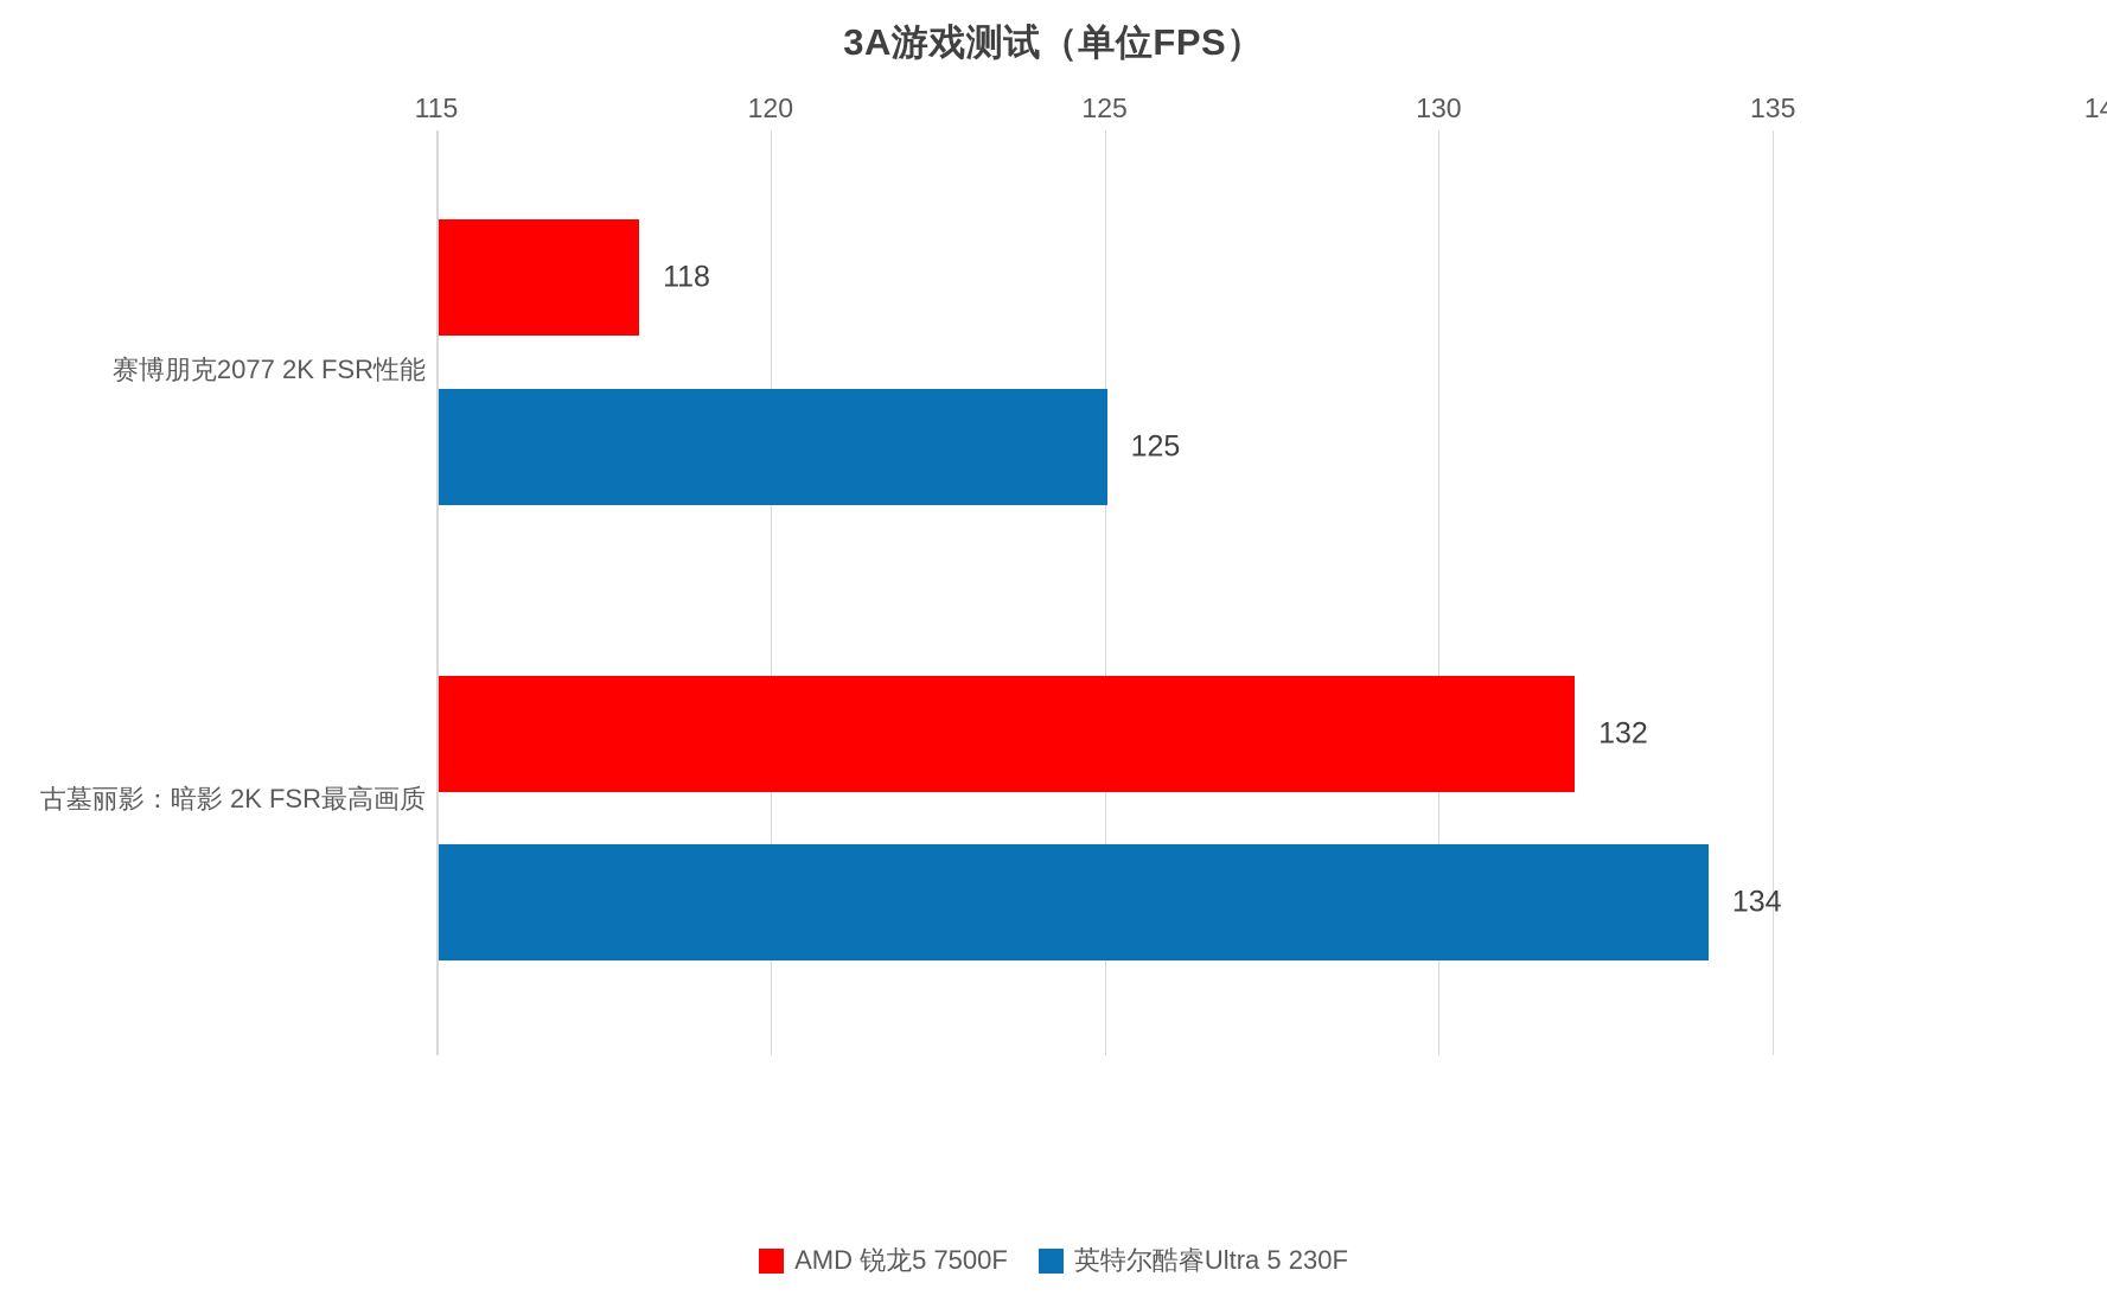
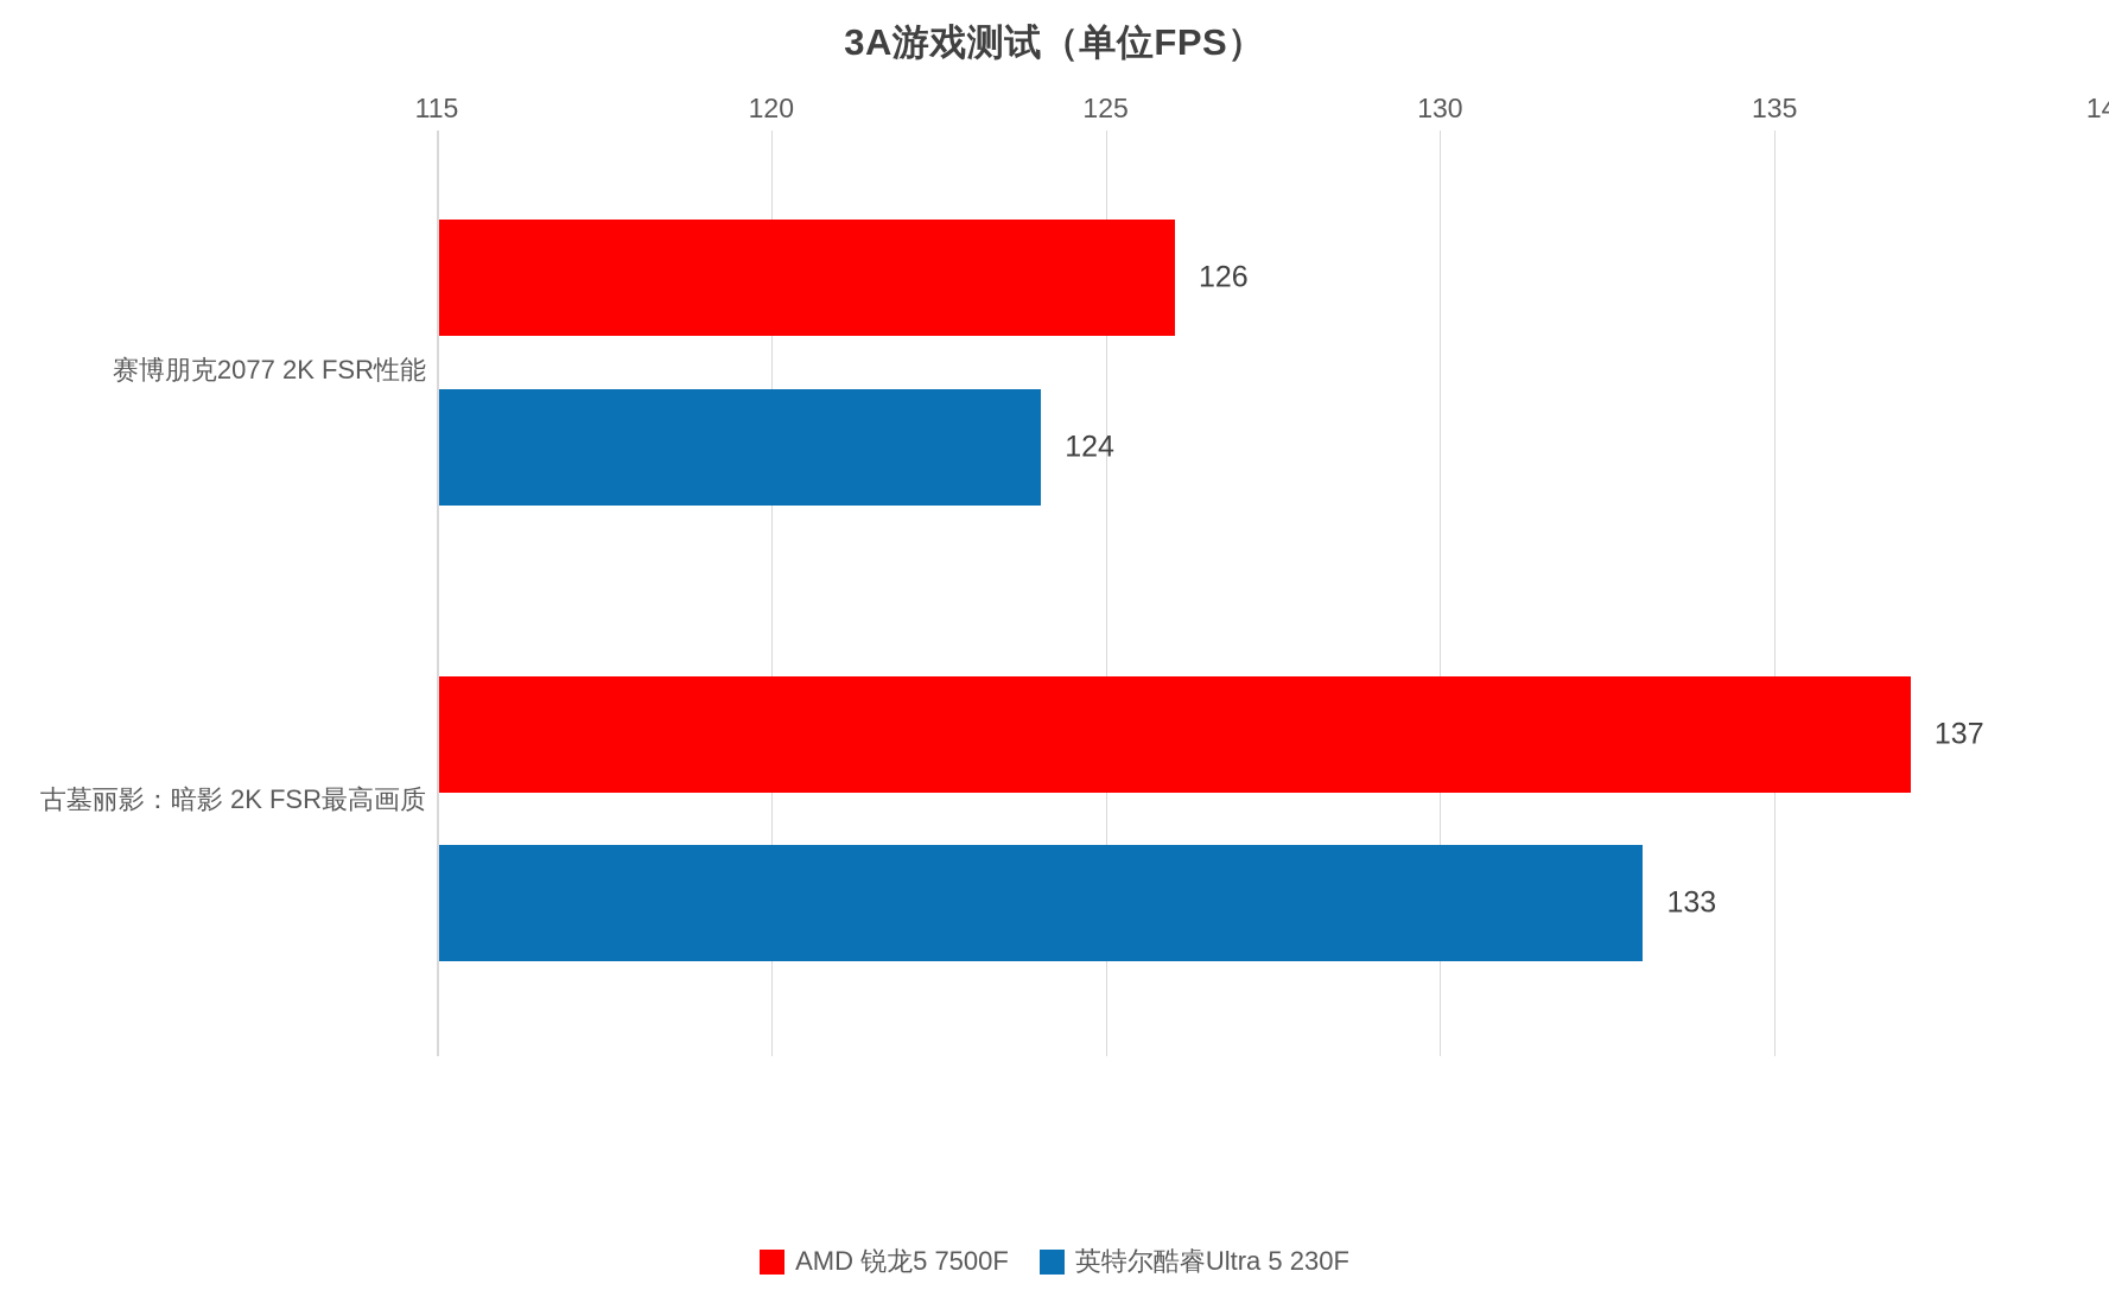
AMD 锐龙5 7500F/赛博朋克2077 2K FSR性能: 118 -> 126
英特尔酷睿Ultra 5 230F/赛博朋克2077 2K FSR性能: 125 -> 124
AMD 锐龙5 7500F/古墓丽影：暗影 2K FSR最高画质: 132 -> 137
英特尔酷睿Ultra 5 230F/古墓丽影：暗影 2K FSR最高画质: 134 -> 133
